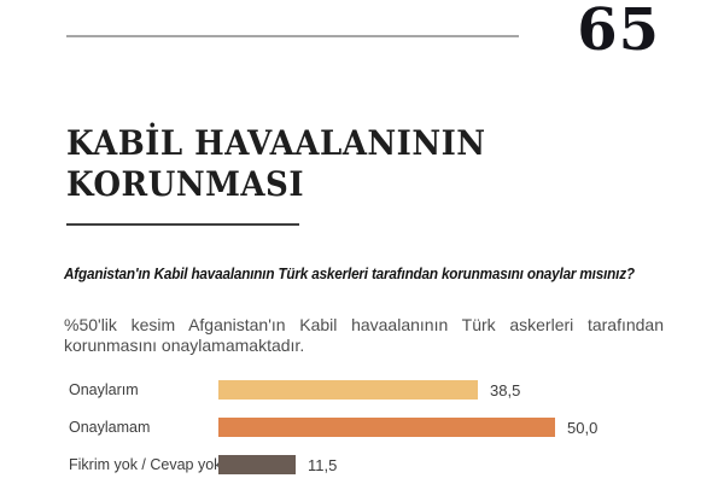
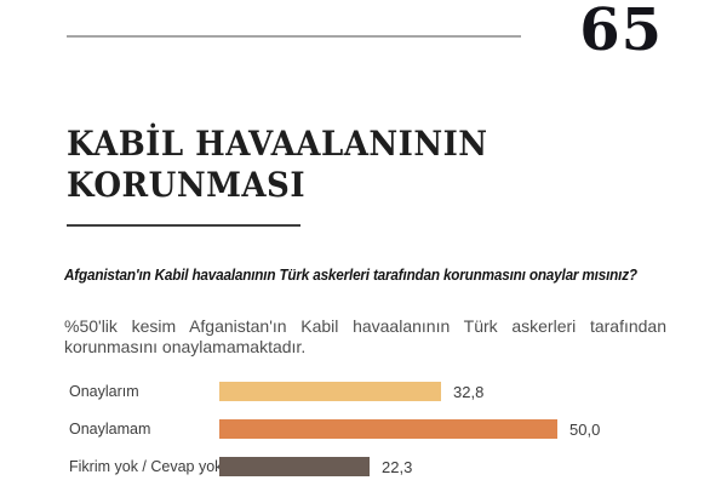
Onaylarım: 38,5 -> 32,8
Fikrim yok / Cevap yok: 11,5 -> 22,3
